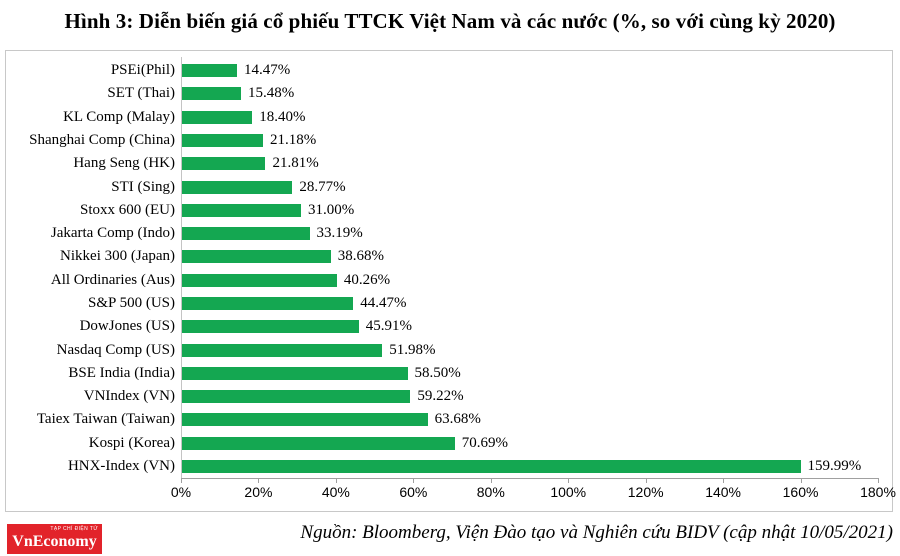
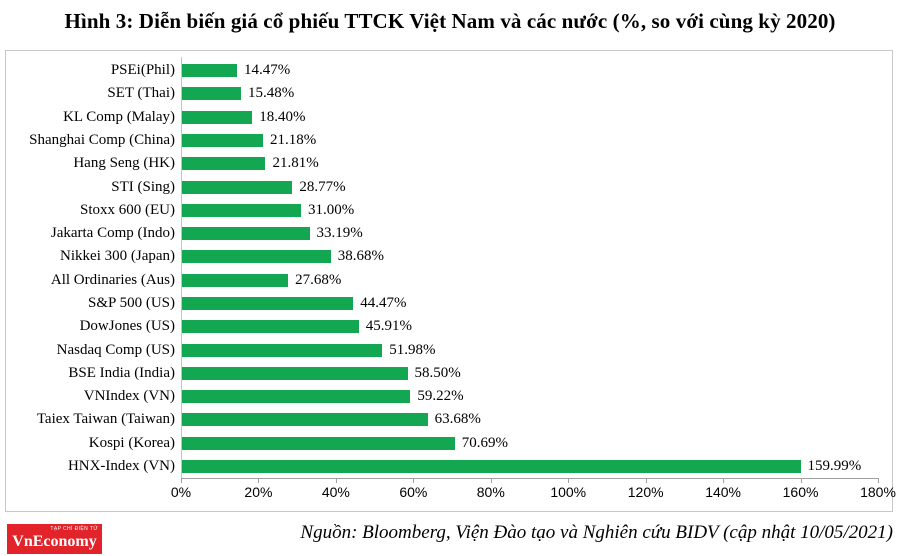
All Ordinaries (Aus): 40.26% -> 27.68%
